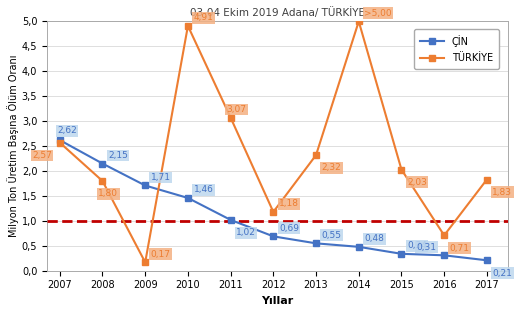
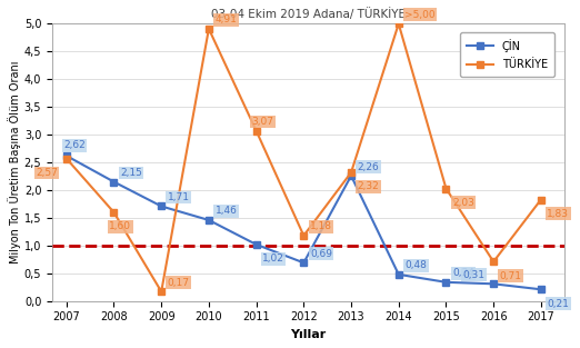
TÜRKİYE/2008: 1,80 -> 1,60
ÇİN/2013: 0,55 -> 2,26
